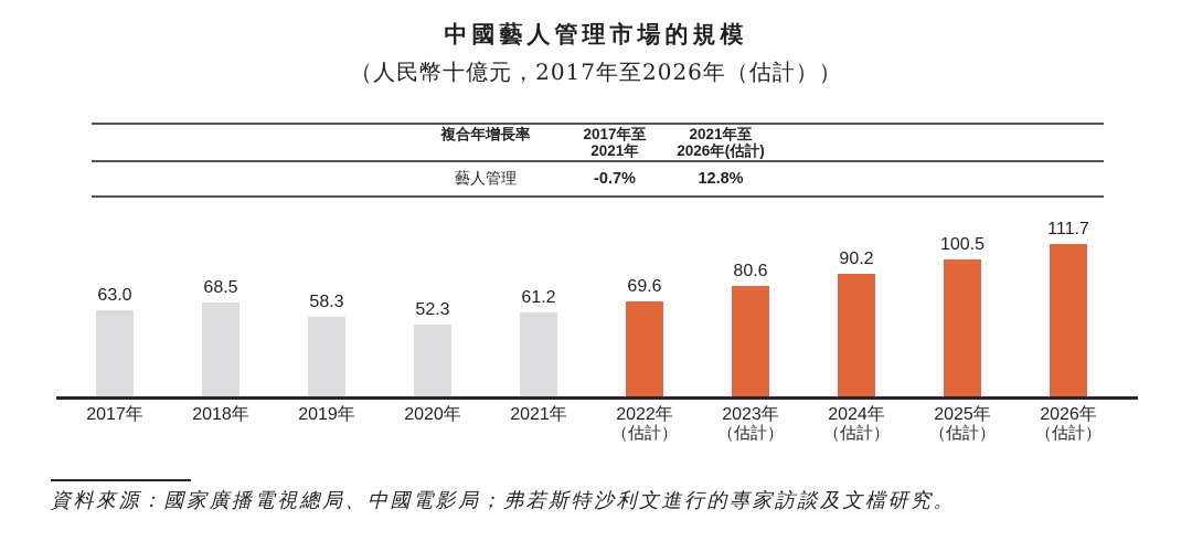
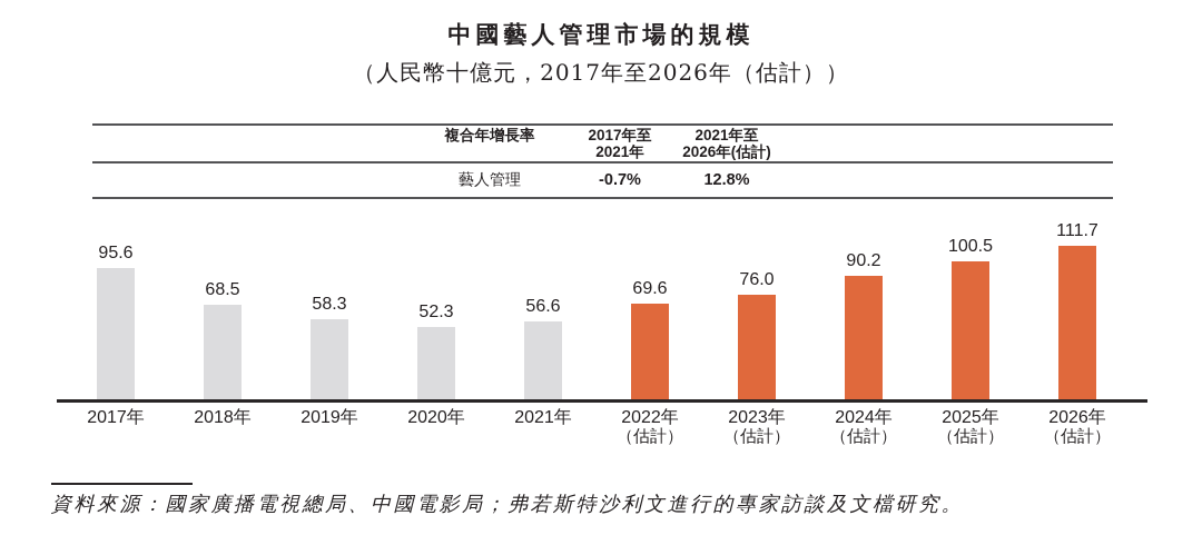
2017年: 63.0 -> 95.6
2021年: 61.2 -> 56.6
2023年（估計）: 80.6 -> 76.0
